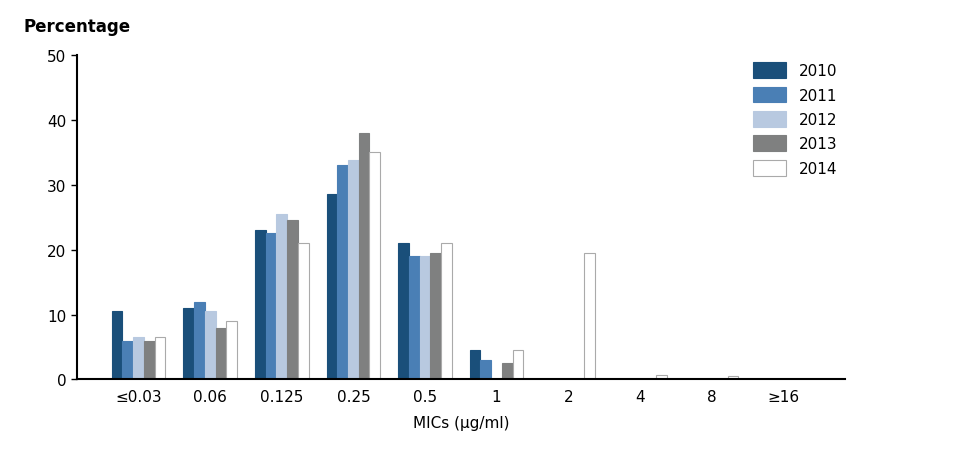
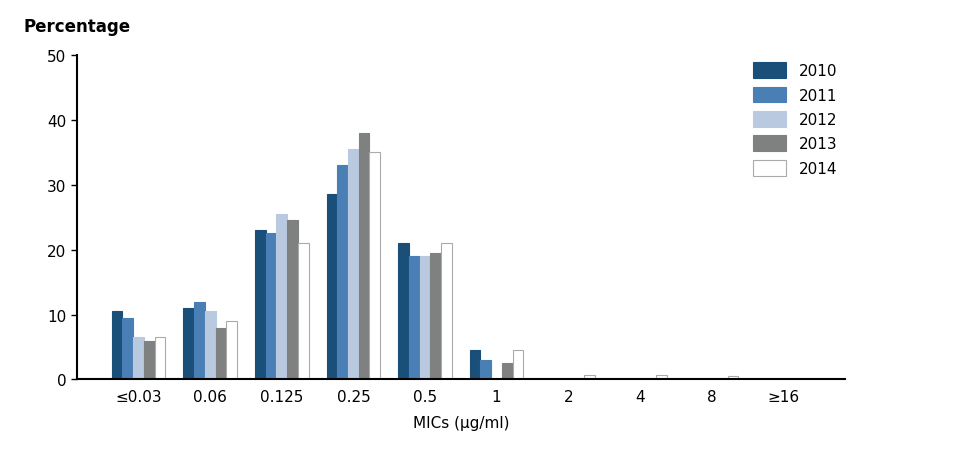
2011/≤0.03: 6.0 -> 9.5
2012/0.25: 33.8 -> 35.5
2014/2: 19.4 -> 0.7
